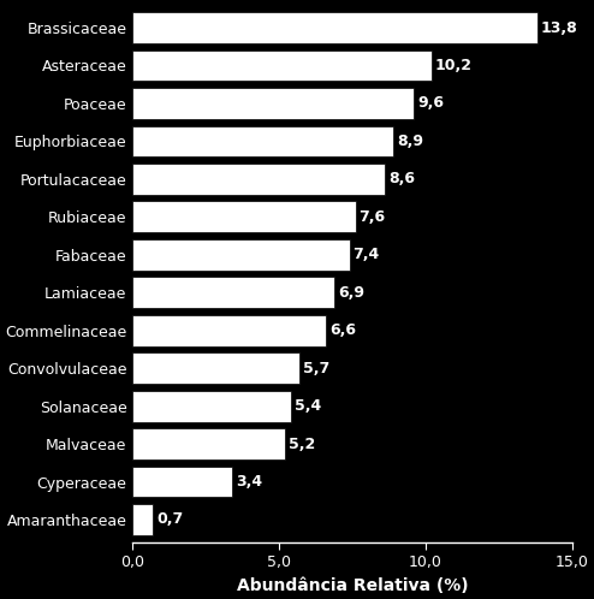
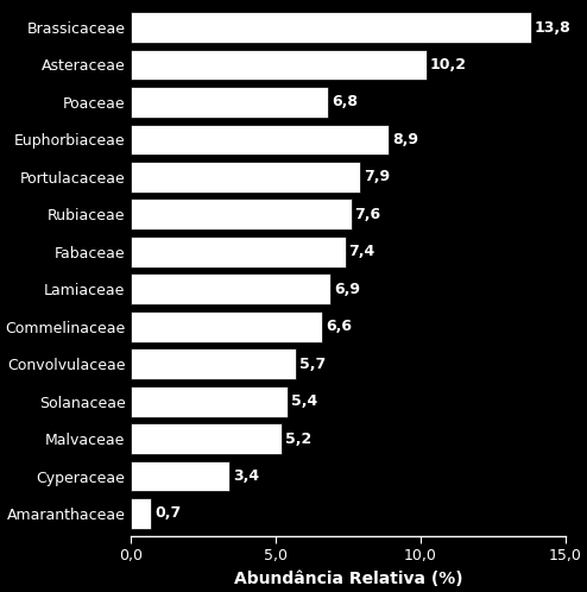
Poaceae: 9,6 -> 6,8
Portulacaceae: 8,6 -> 7,9
